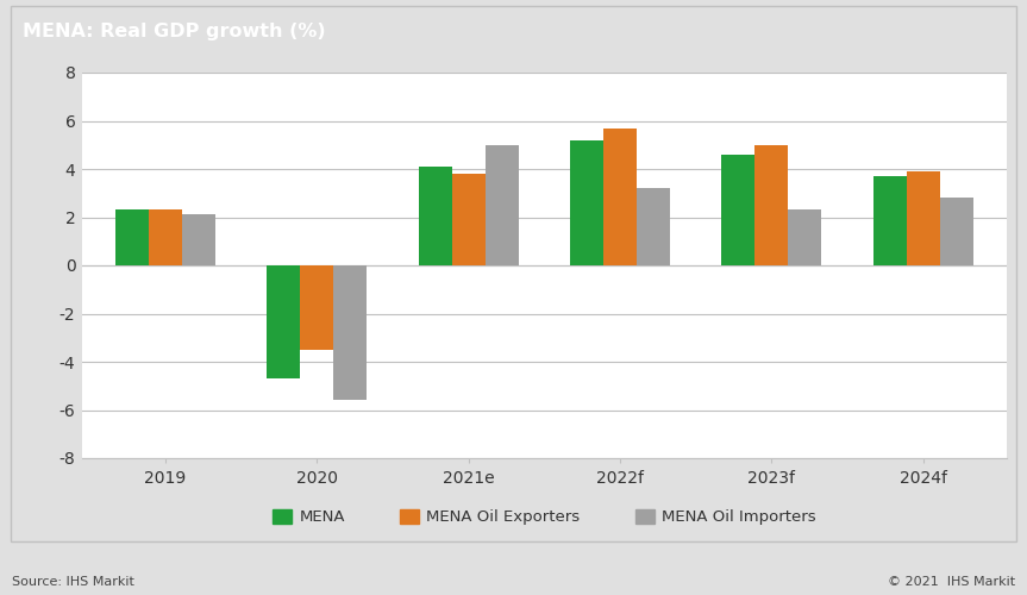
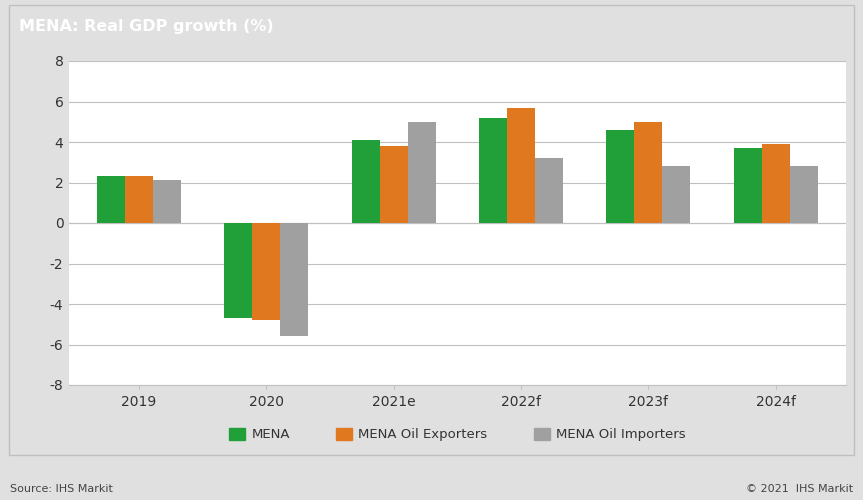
MENA Oil Exporters/2020: -3.5 -> -4.8
MENA Oil Importers/2023f: 2.3 -> 2.8
